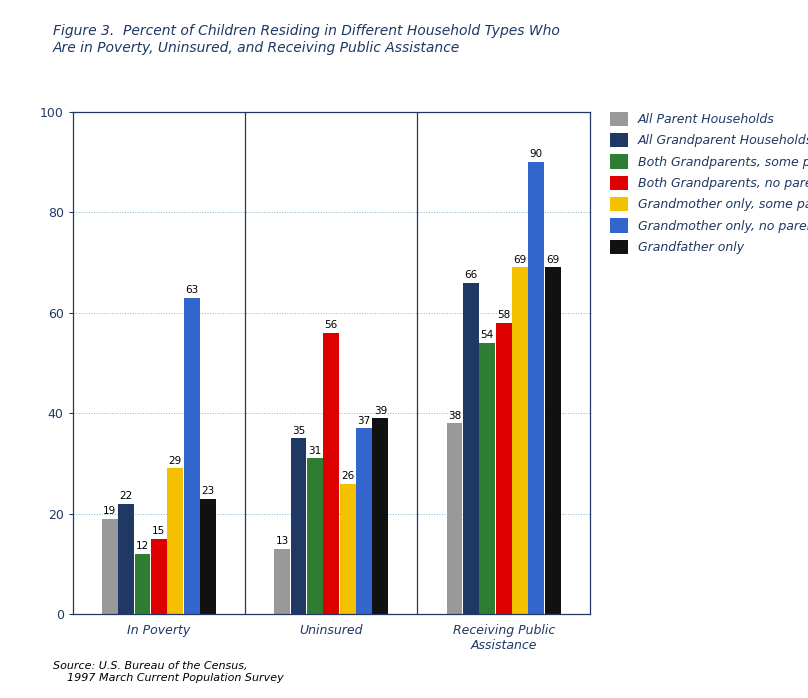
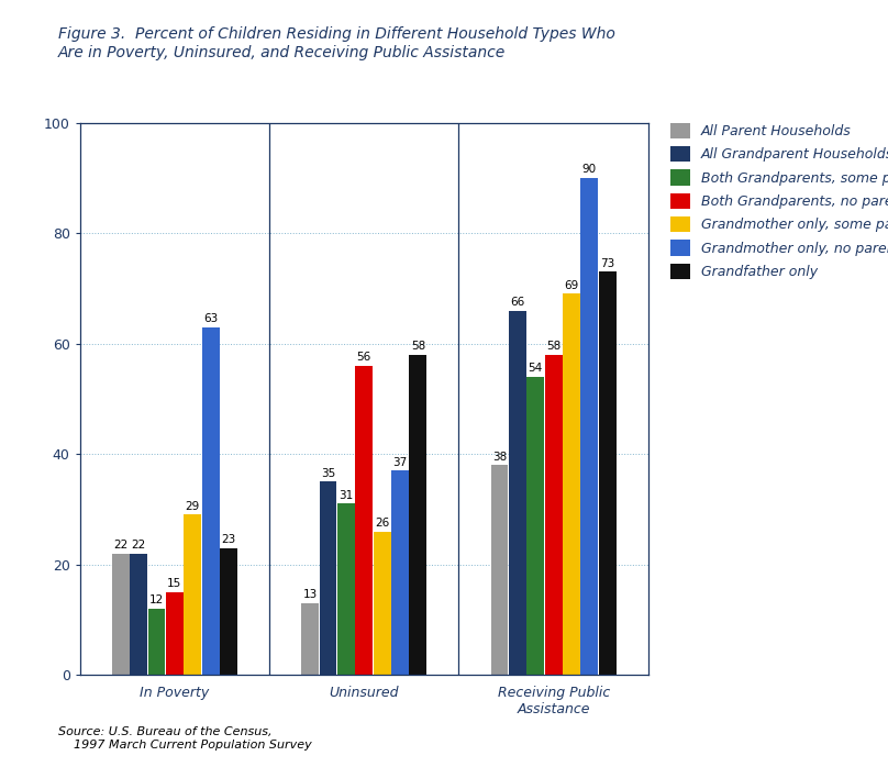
All Parent Households/In Poverty: 19 -> 22
Grandfather only/Uninsured: 39 -> 58
Grandfather only/Receiving Public Assistance: 69 -> 73
